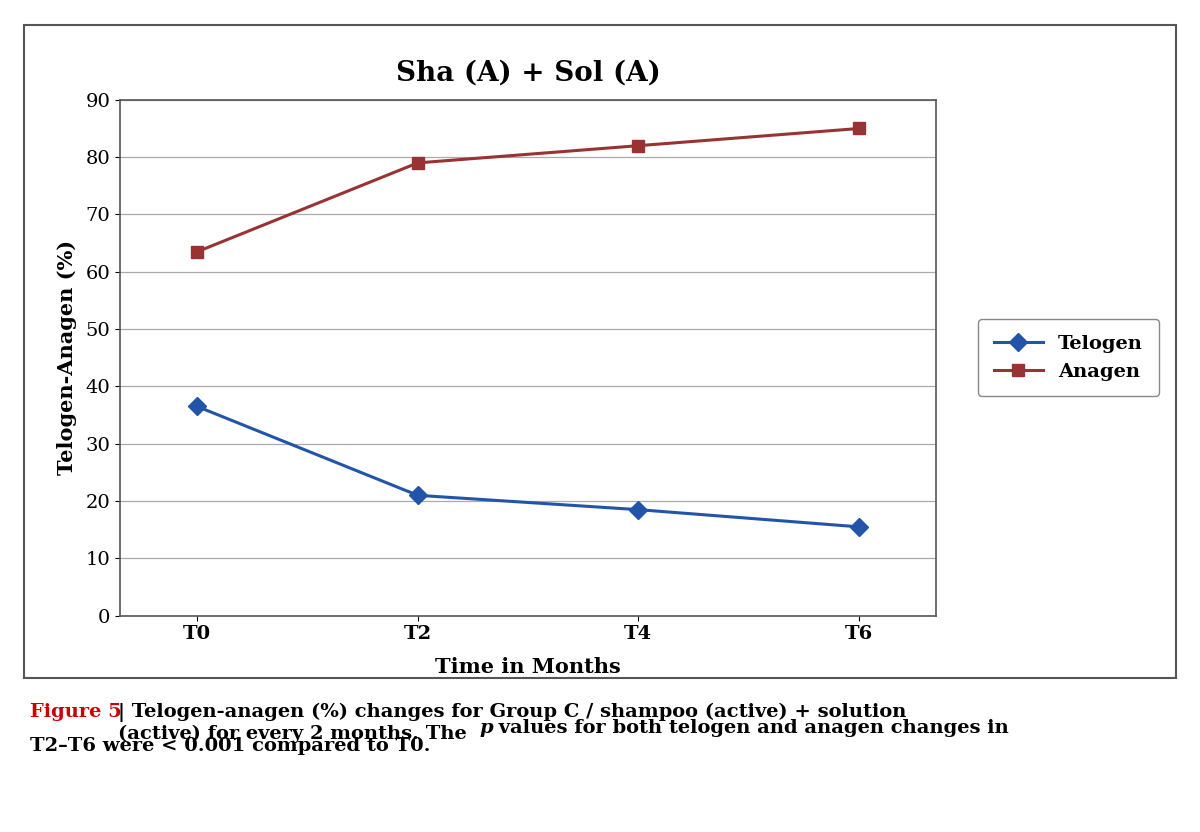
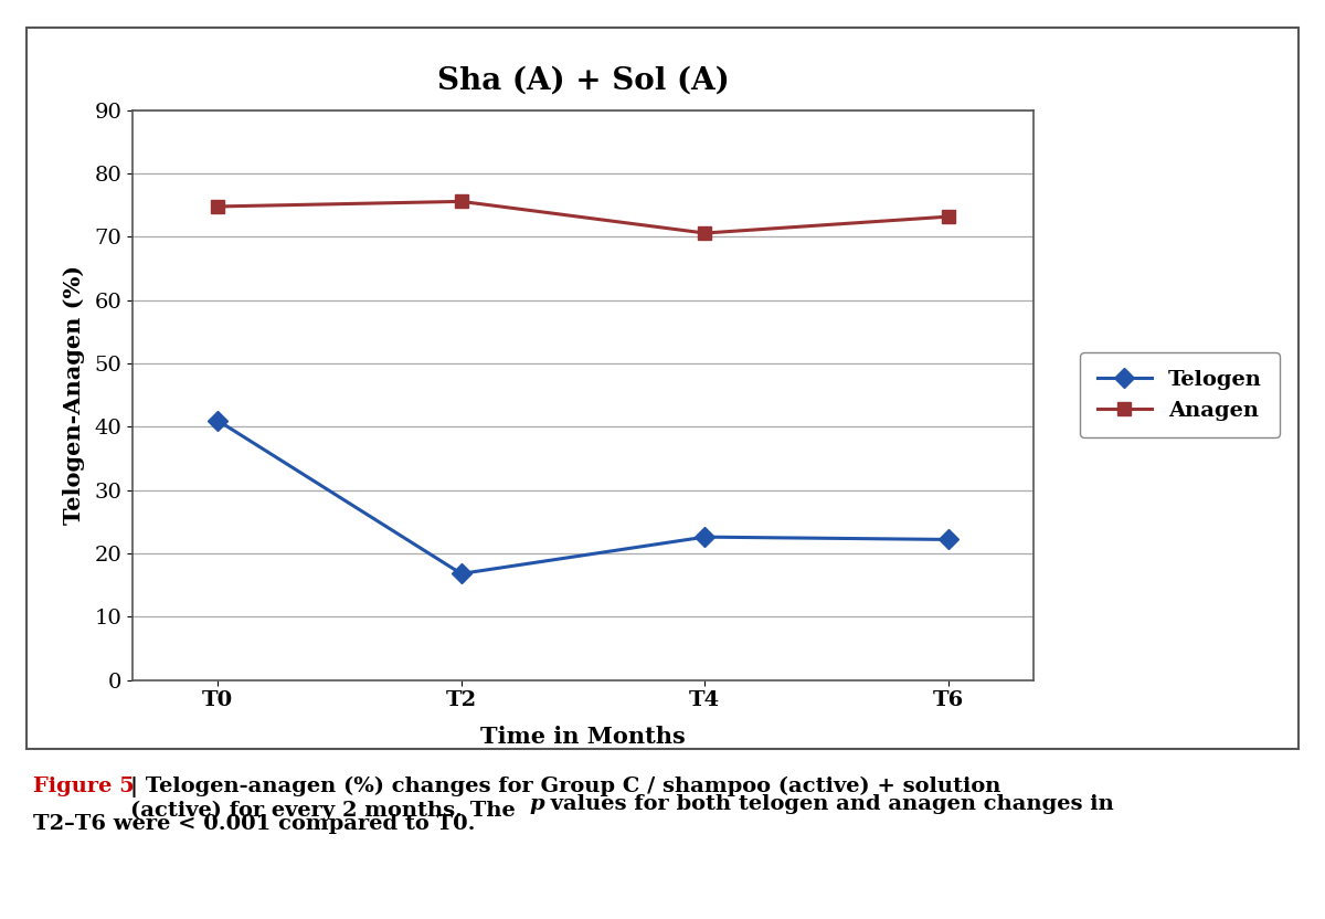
Telogen/T0: 36.5 -> 41.0
Anagen/T0: 63.5 -> 74.8
Telogen/T2: 21.0 -> 16.8
Anagen/T2: 79.0 -> 75.6
Telogen/T4: 18.5 -> 22.6
Anagen/T4: 82.0 -> 70.6
Telogen/T6: 15.5 -> 22.2
Anagen/T6: 85.0 -> 73.2
